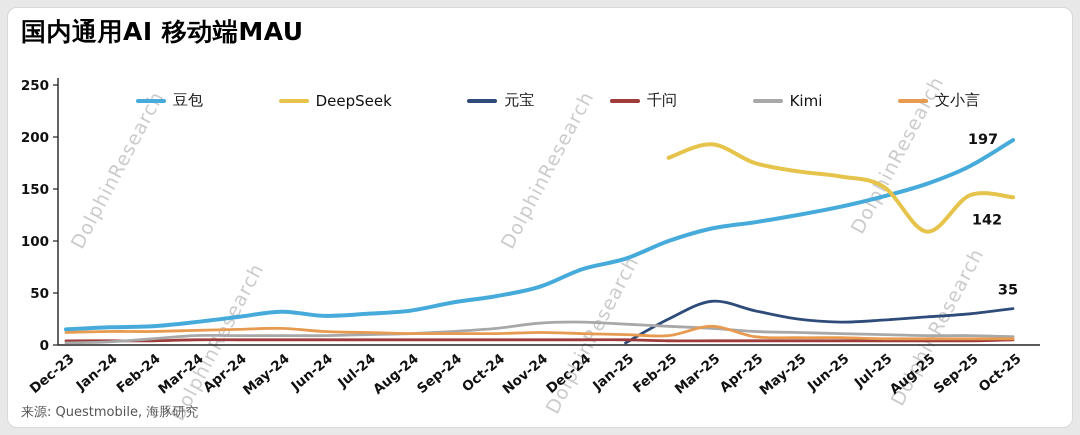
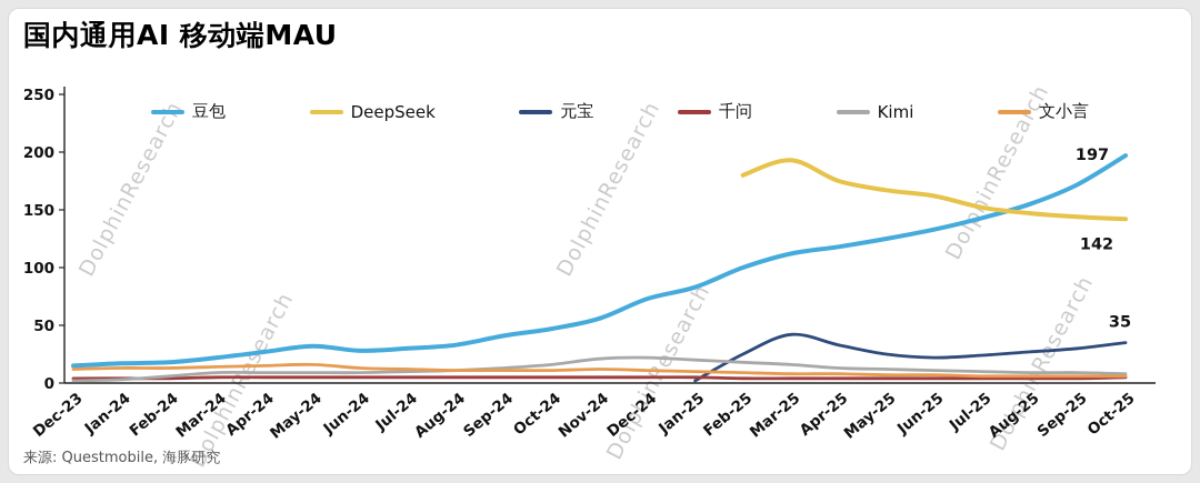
文小言/Mar-25: 18 -> 8
DeepSeek/Aug-25: 109 -> 147
